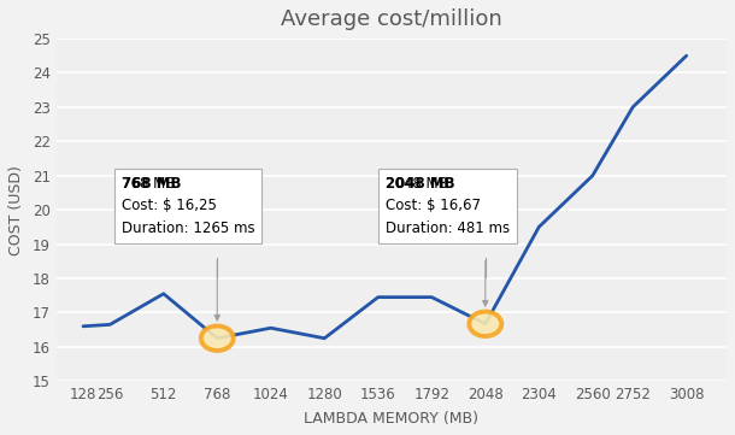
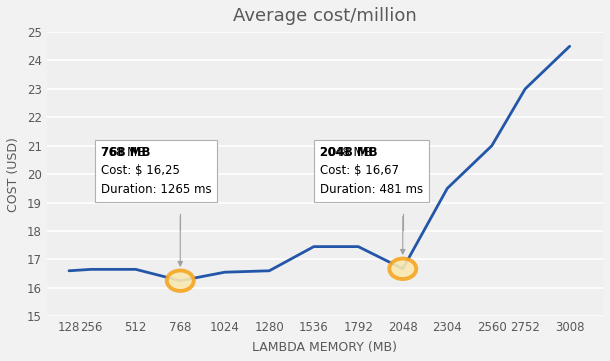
512: 17.55 -> 16.65
1280: 16.25 -> 16.60
